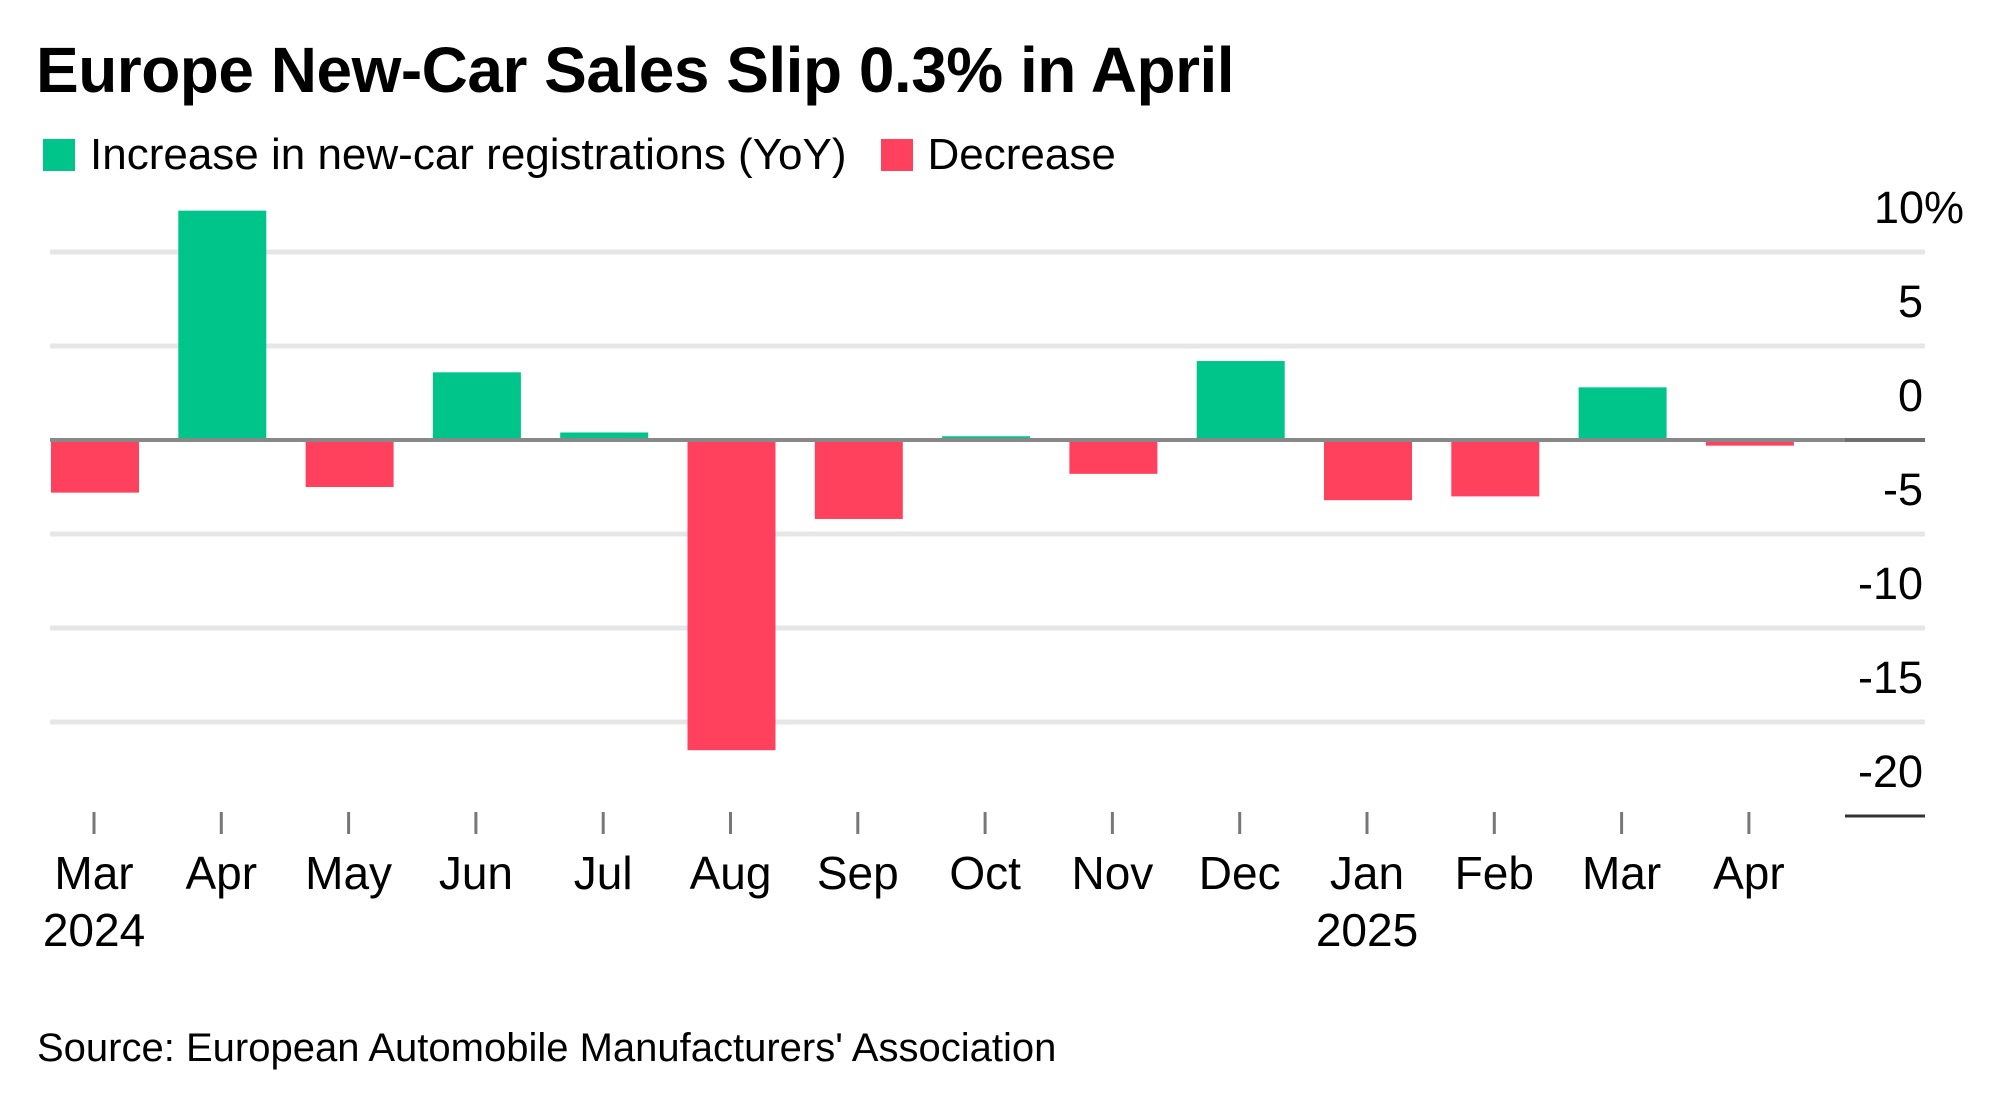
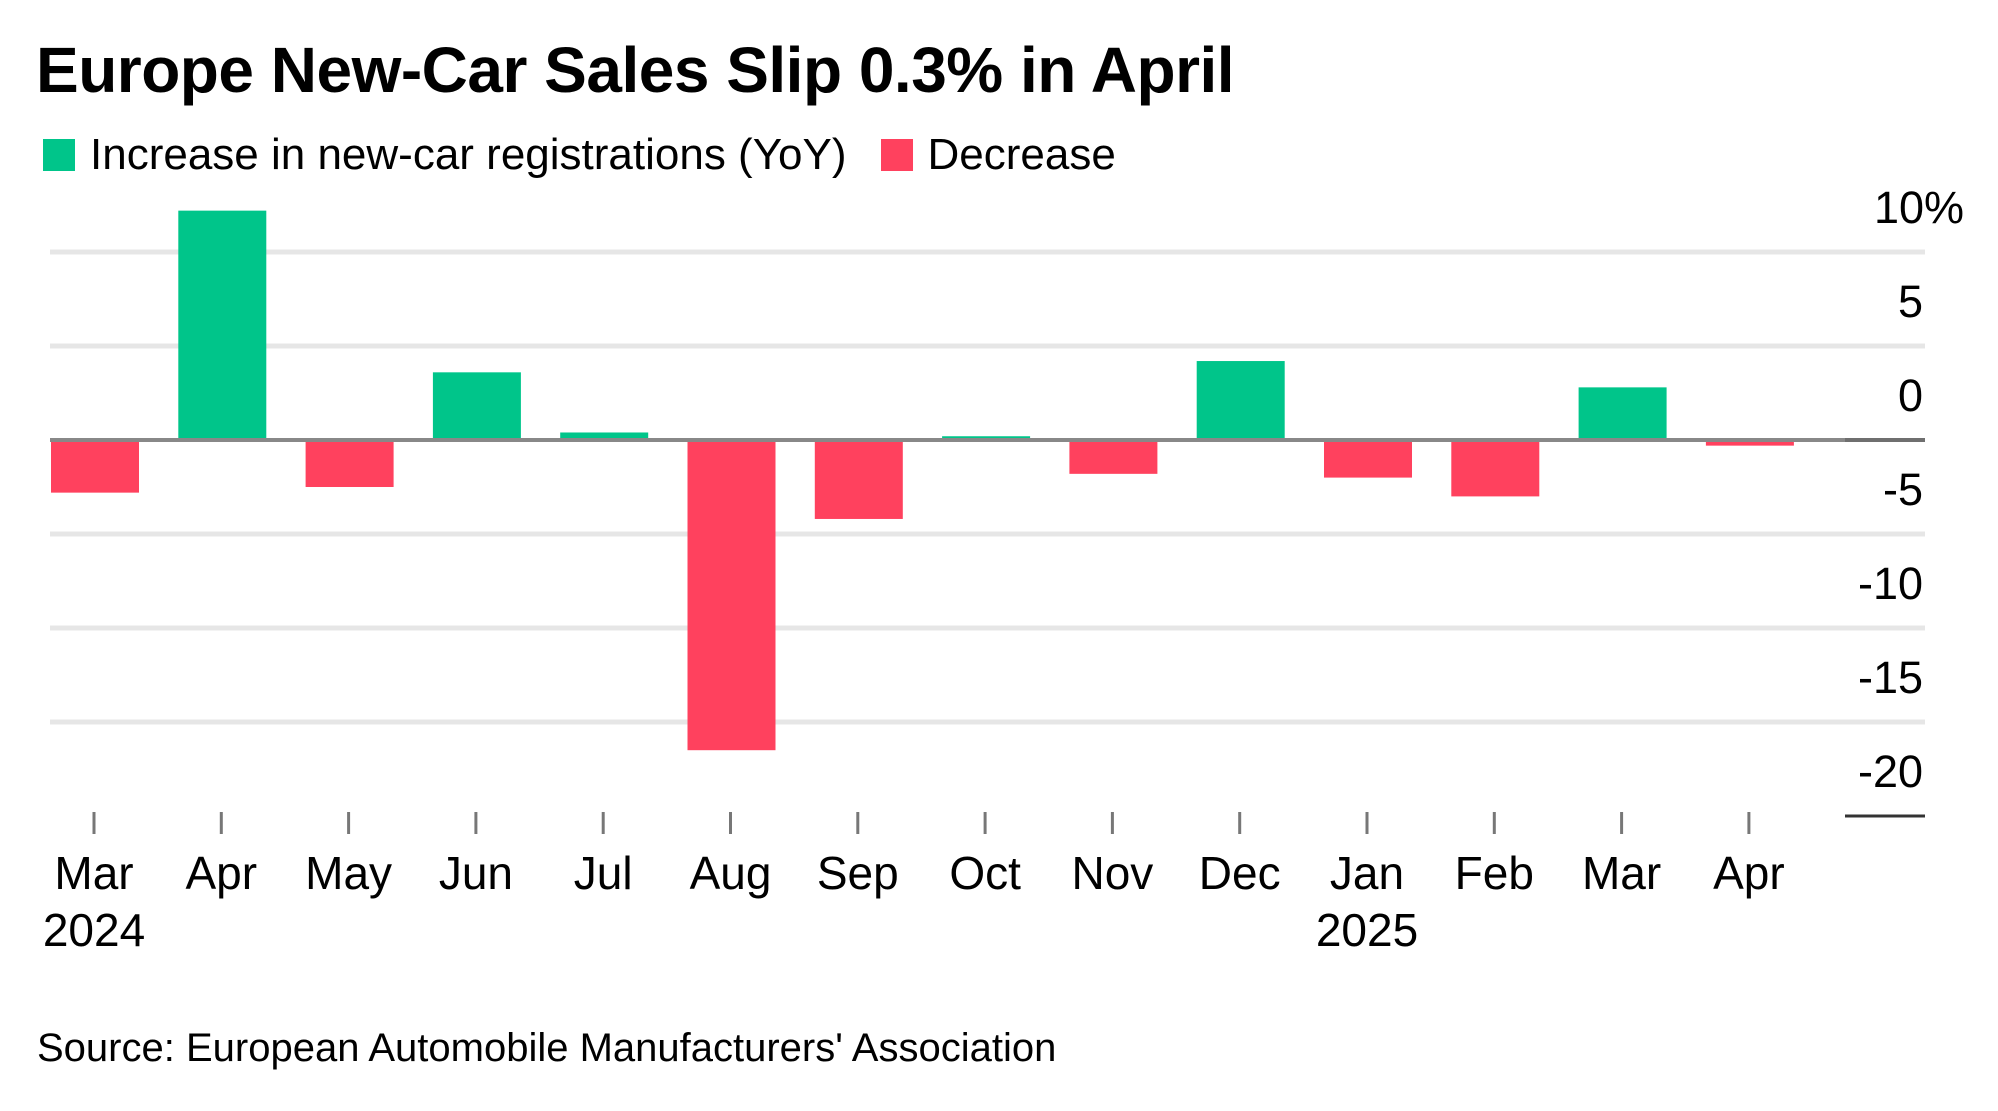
Jan 2025: -3.2 -> -2.0
